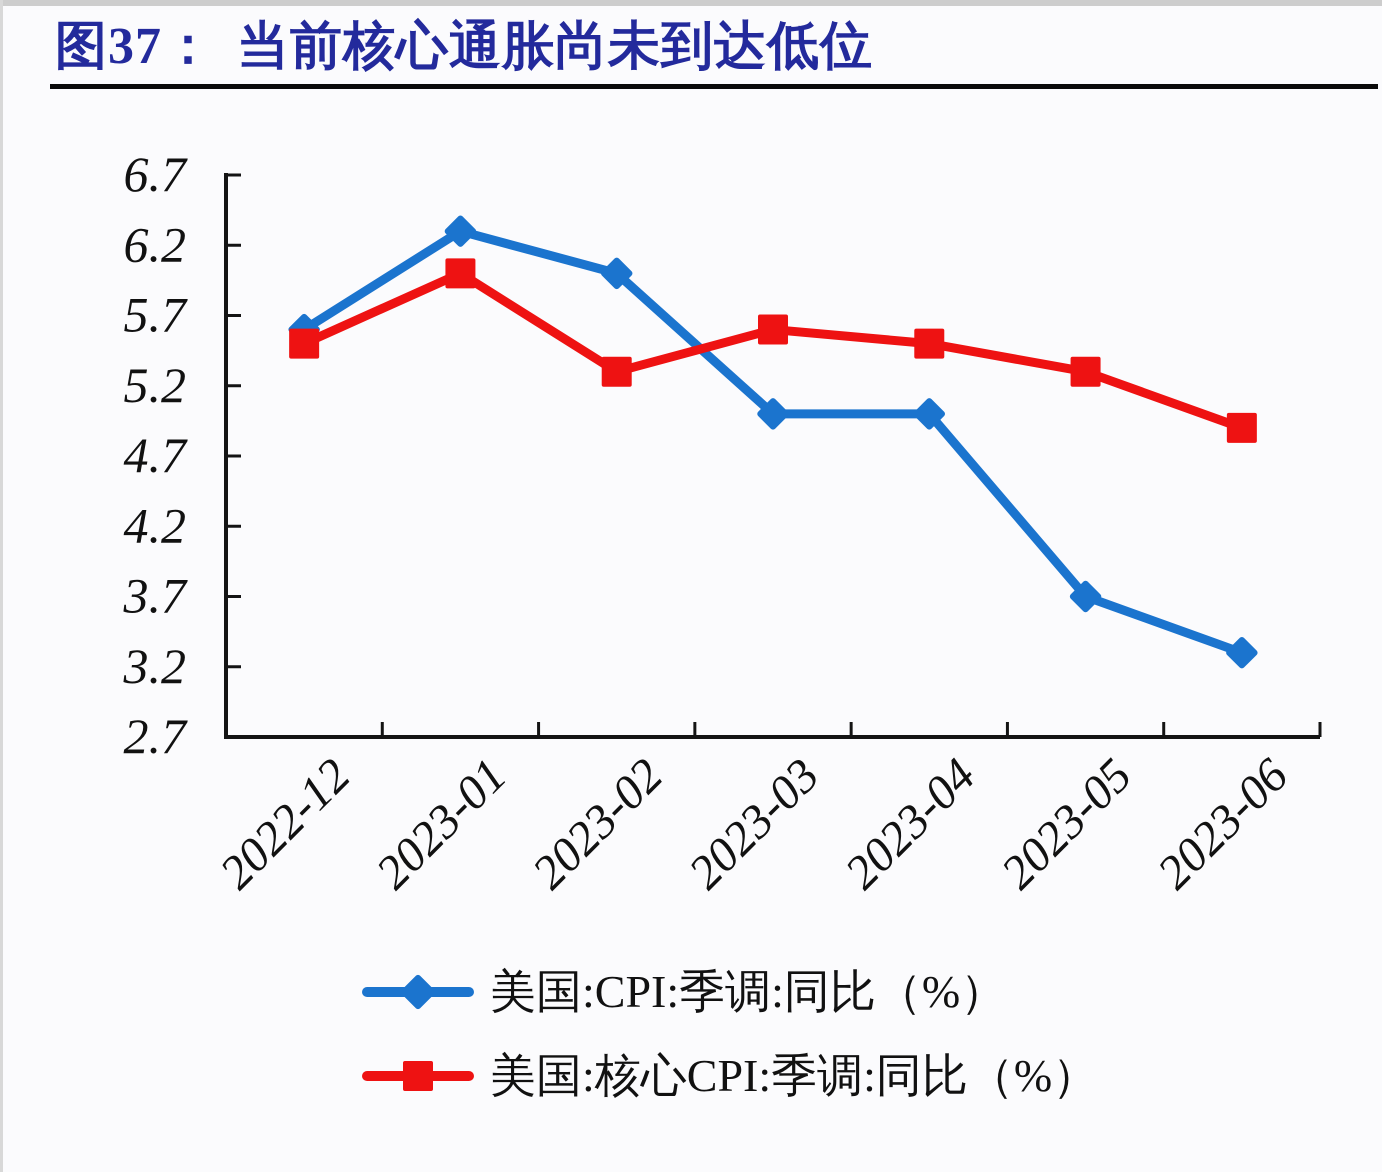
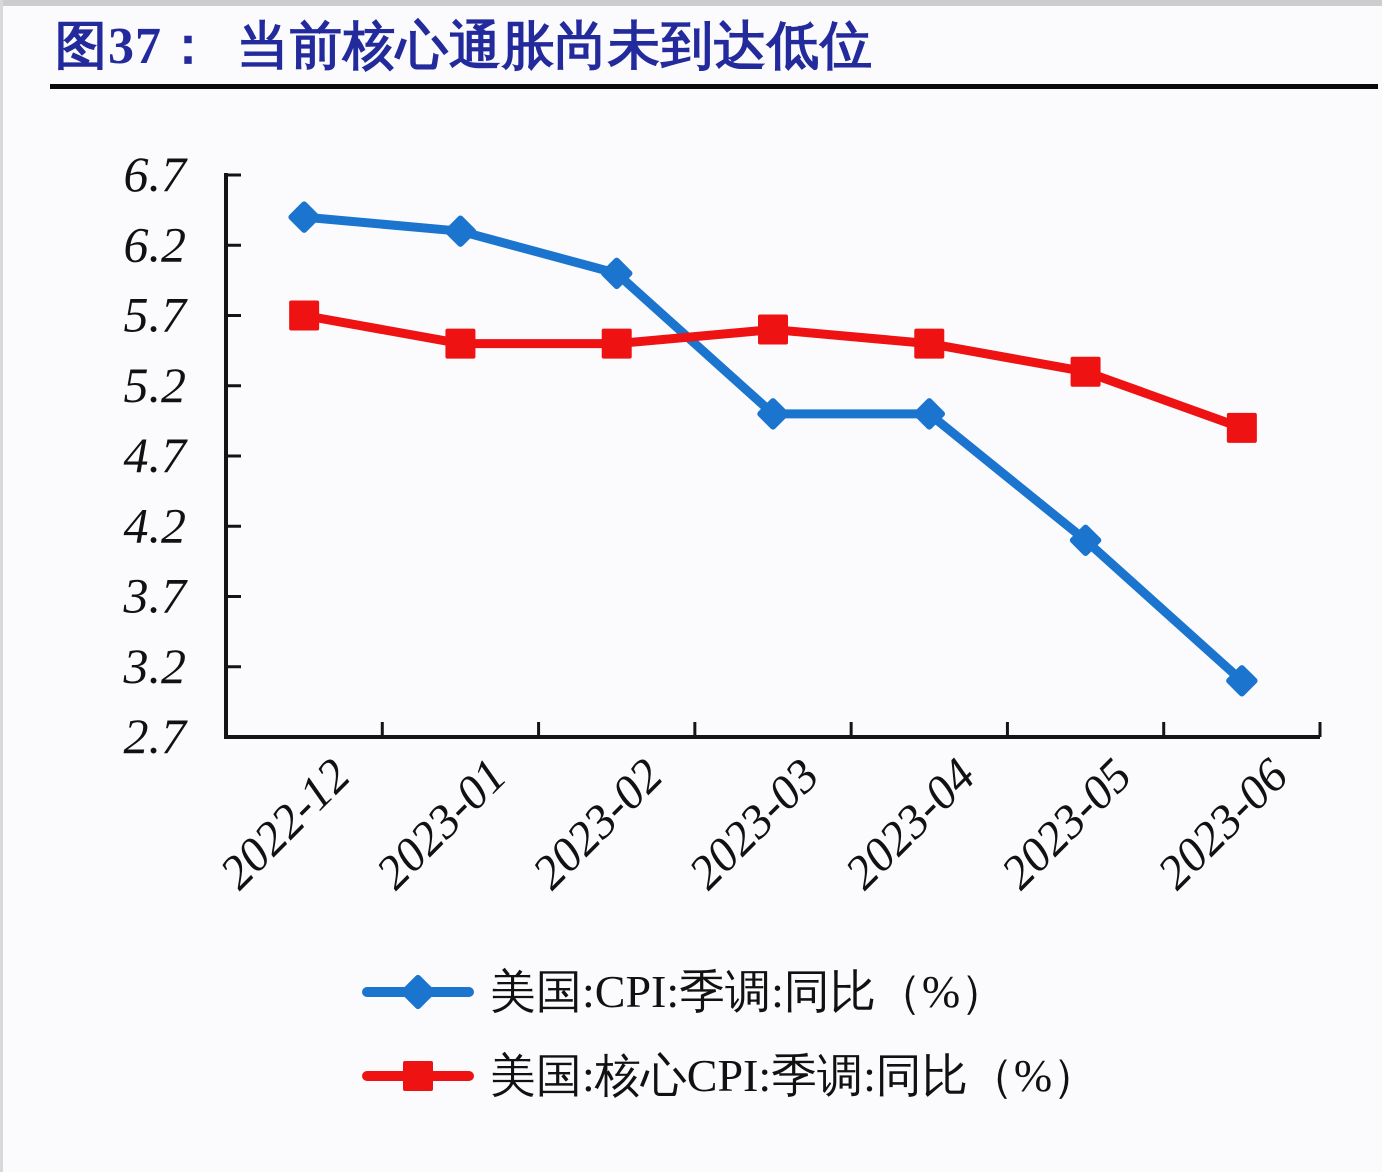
美国:CPI:季调:同比（%）/2022-12: 5.6 -> 6.4
美国:核心CPI:季调:同比（%）/2022-12: 5.5 -> 5.7
美国:核心CPI:季调:同比（%）/2023-01: 6.0 -> 5.5
美国:核心CPI:季调:同比（%）/2023-02: 5.3 -> 5.5
美国:CPI:季调:同比（%）/2023-05: 3.7 -> 4.1
美国:CPI:季调:同比（%）/2023-06: 3.3 -> 3.1
